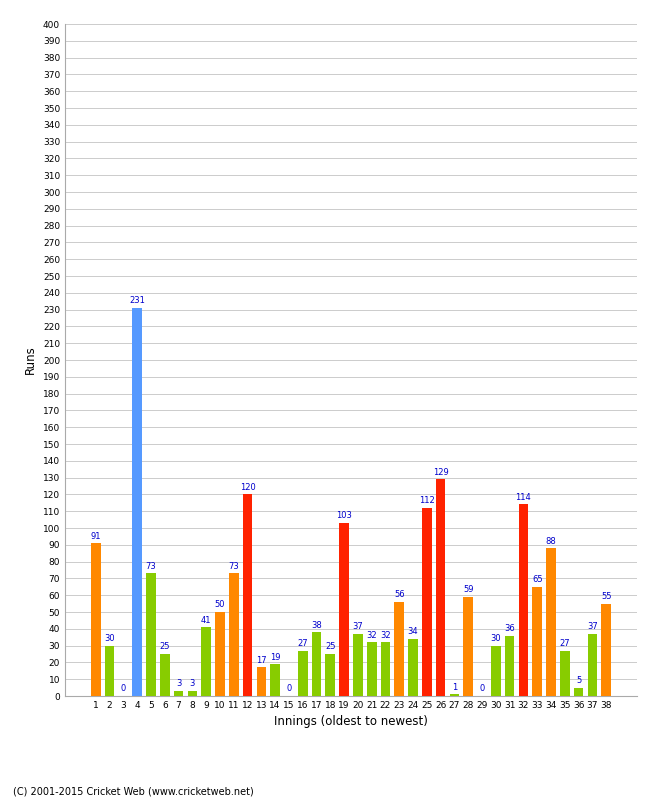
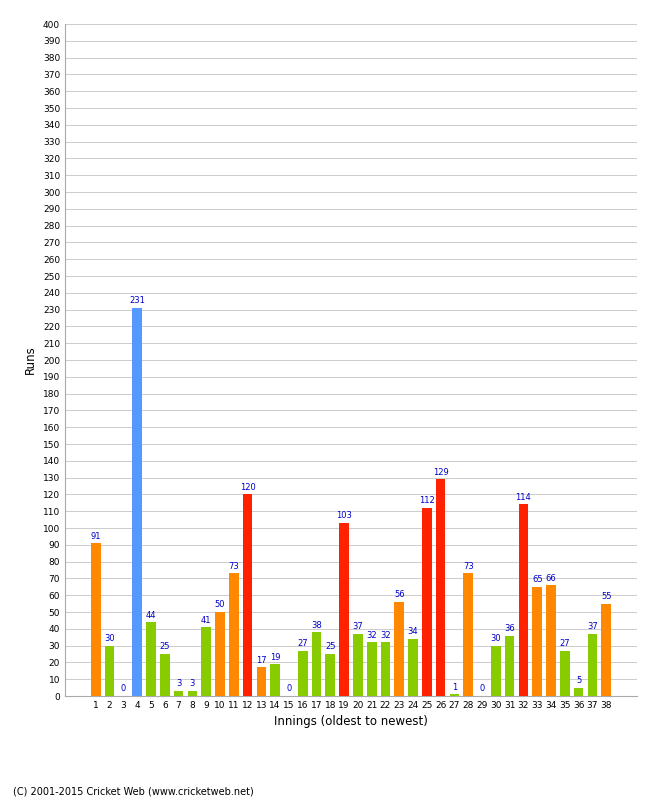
5: 73 -> 44
28: 59 -> 73
34: 88 -> 66
